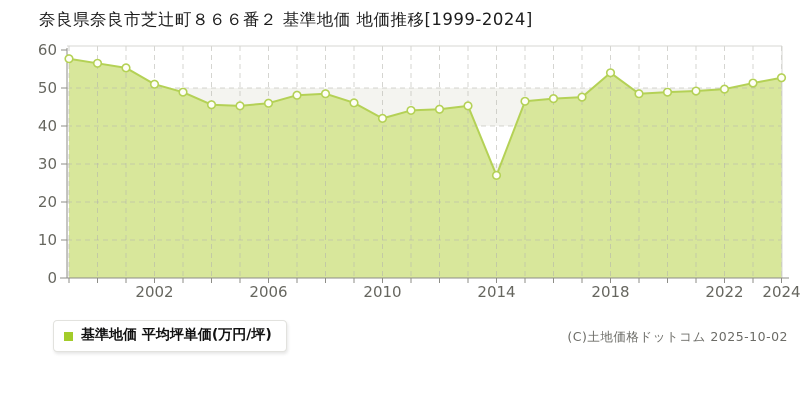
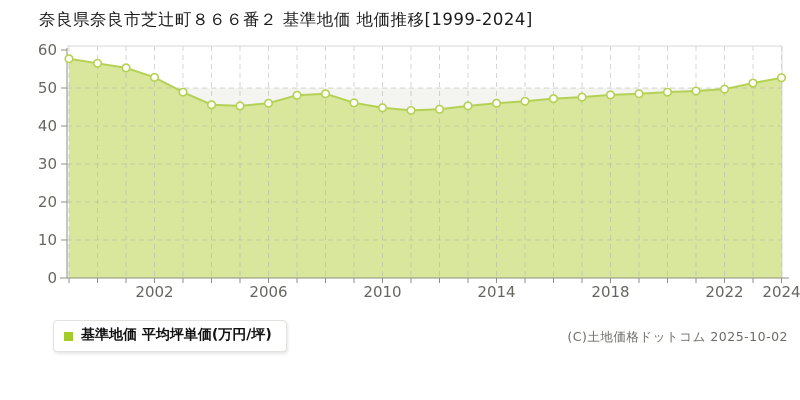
2002: 51 -> 53
2010: 42 -> 45
2014: 27 -> 46
2018: 54 -> 48
